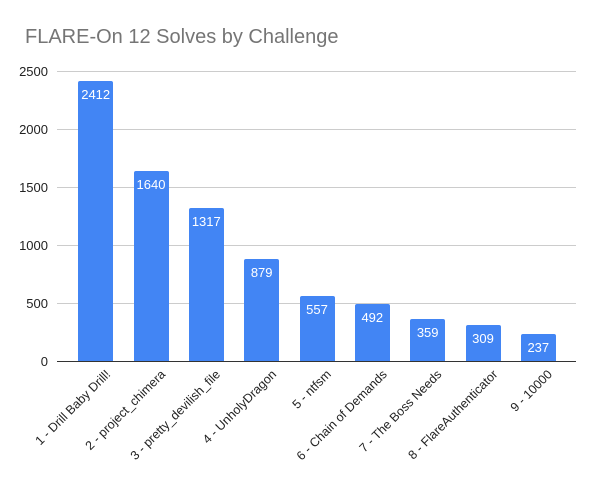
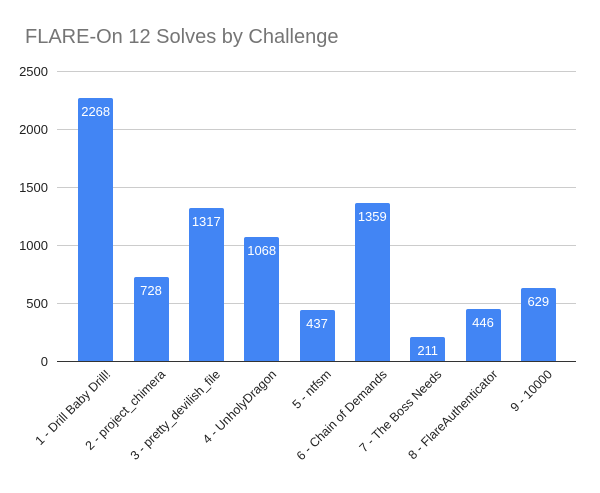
1 - Drill Baby Drill!: 2412 -> 2268
2 - project_chimera: 1640 -> 728
4 - UnholyDragon: 879 -> 1068
5 - ntfsm: 557 -> 437
6 - Chain of Demands: 492 -> 1359
7 - The Boss Needs: 359 -> 211
8 - FlareAuthenticator: 309 -> 446
9 - 10000: 237 -> 629
